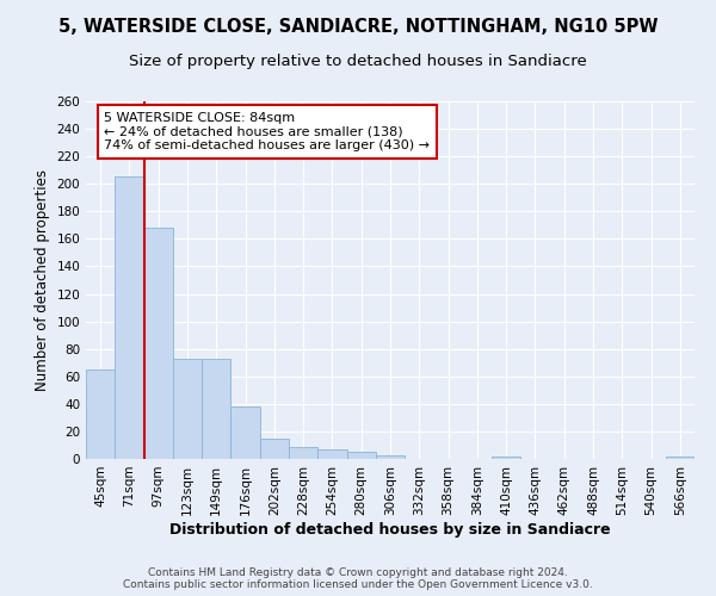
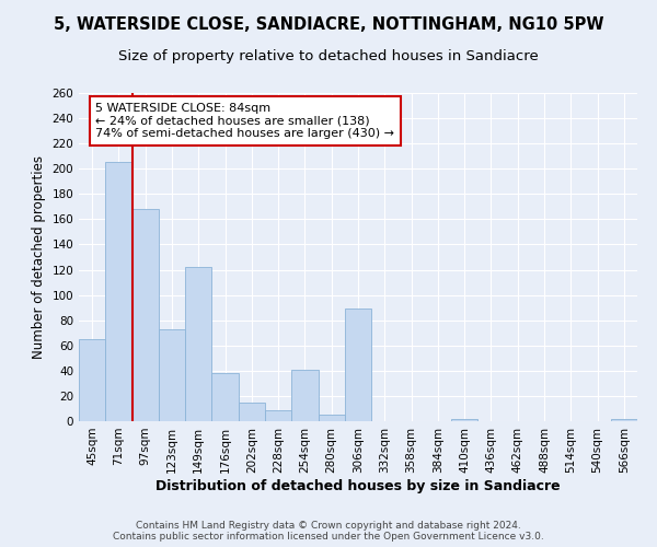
149sqm: 73 -> 122
254sqm: 7 -> 41
306sqm: 3 -> 89
